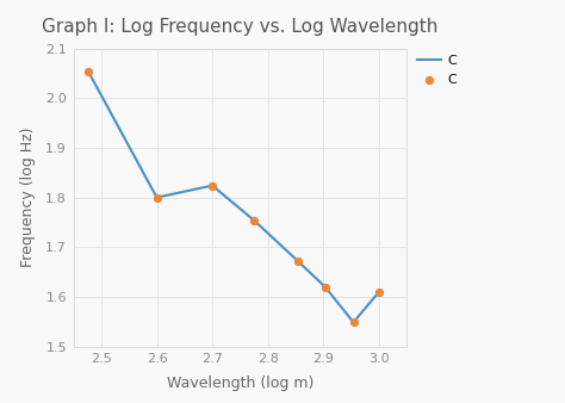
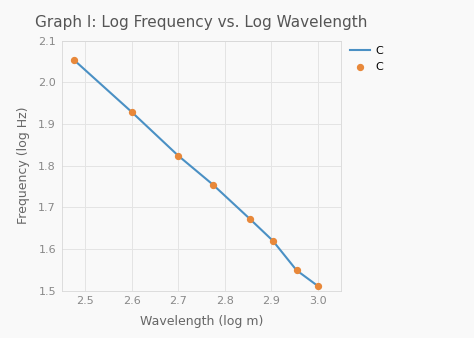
2.6: 1.800 -> 1.929
3.0: 1.610 -> 1.511
